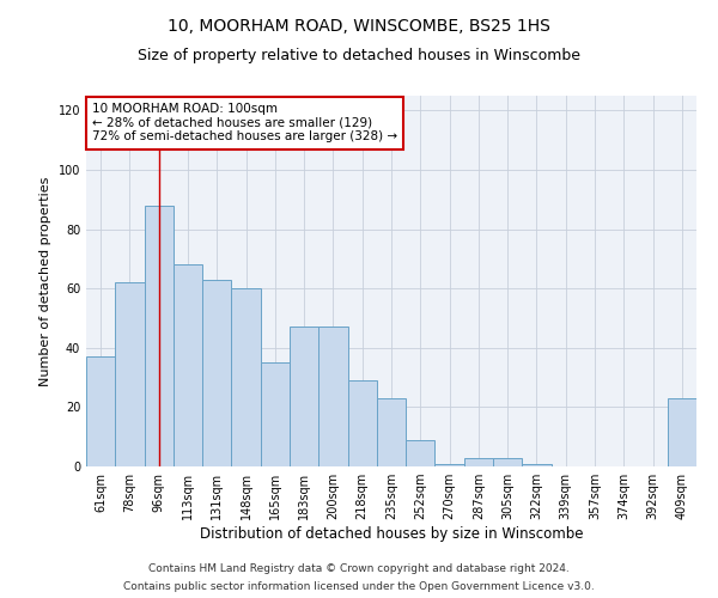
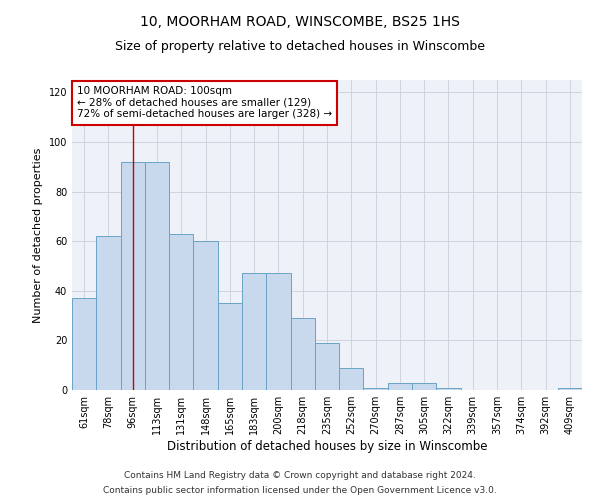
96sqm: 88 -> 92
113sqm: 68 -> 92
235sqm: 23 -> 19
409sqm: 23 -> 1
